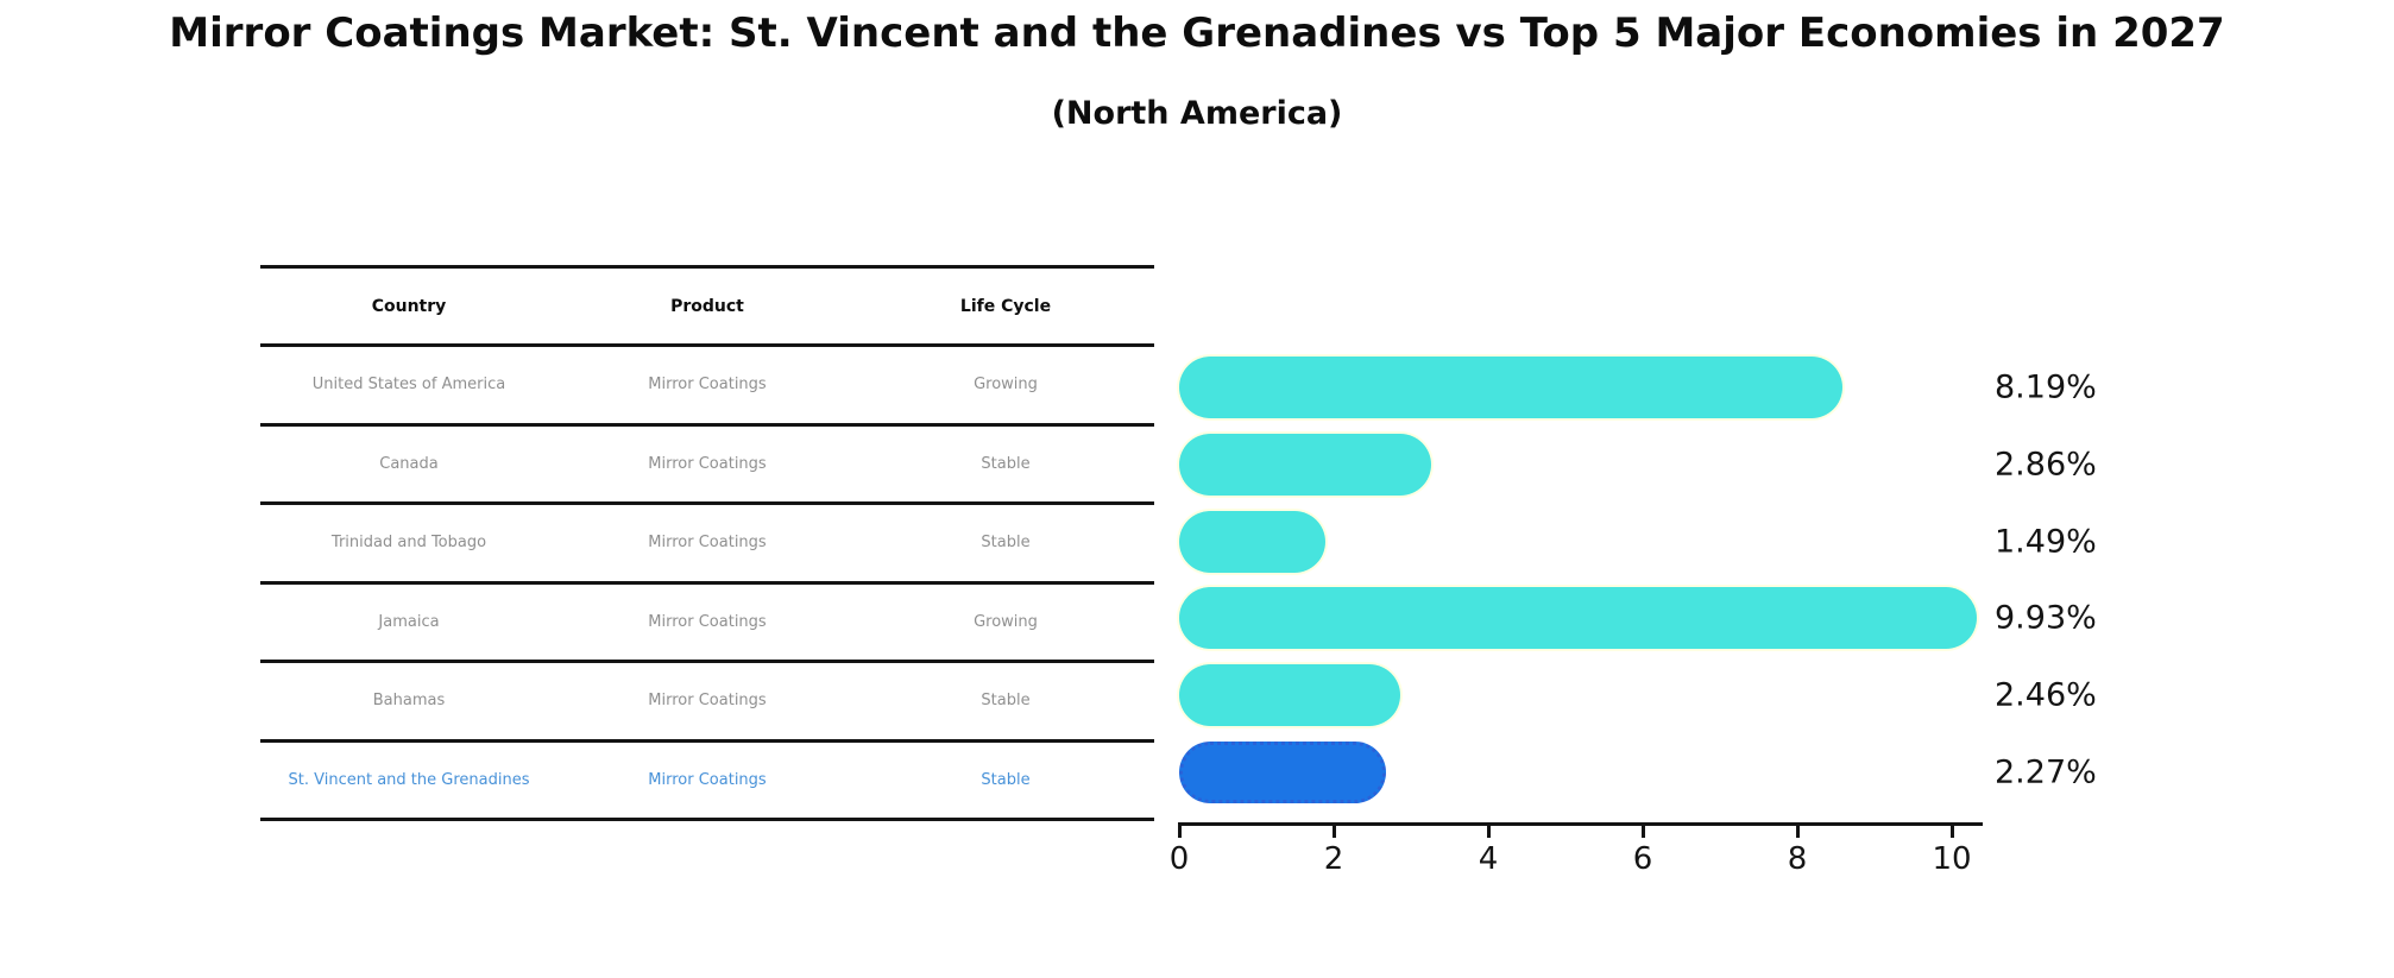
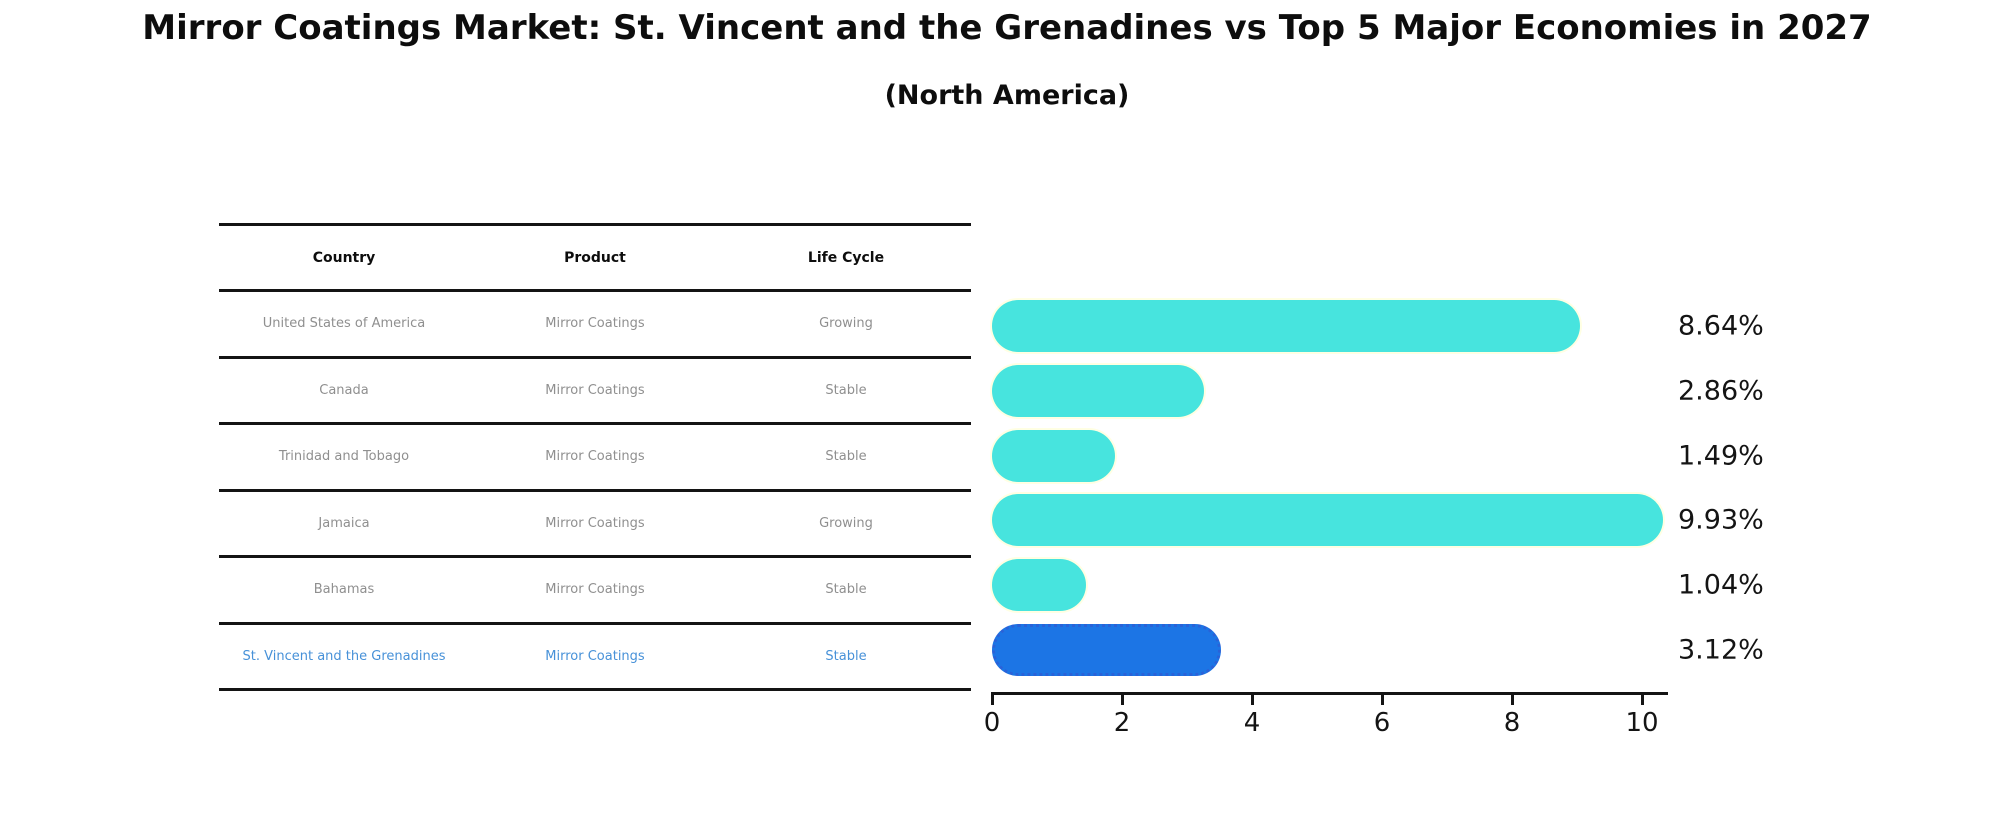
United States of America: 8.19% -> 8.64%
Bahamas: 2.46% -> 1.04%
St. Vincent and the Grenadines: 2.27% -> 3.12%
